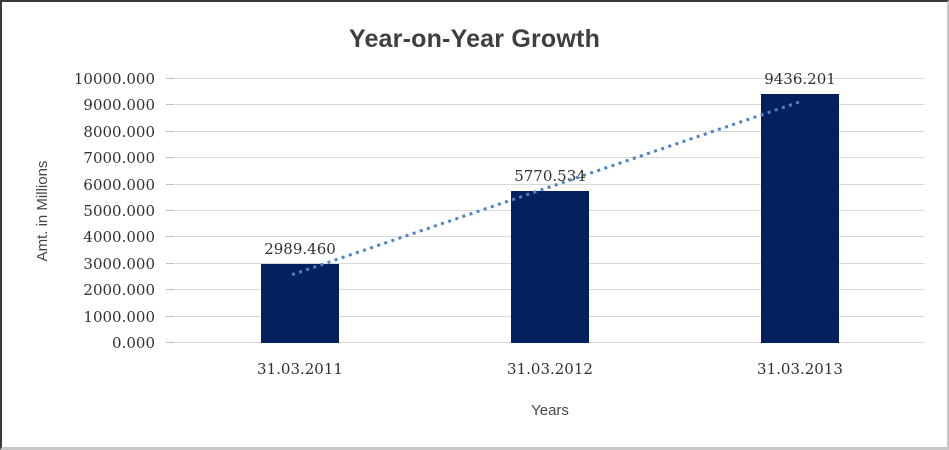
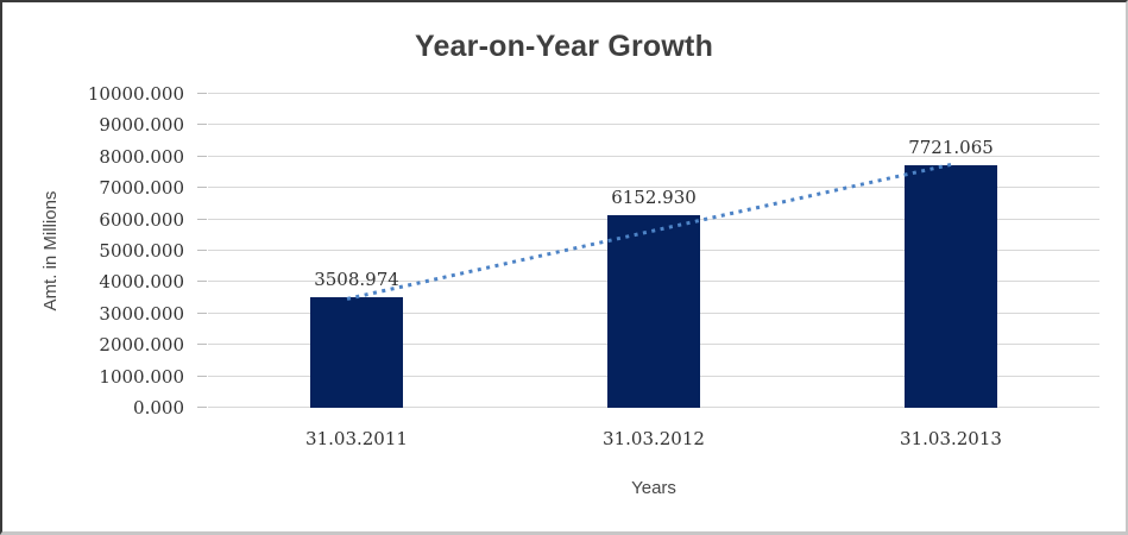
31.03.2011: 2989.460 -> 3508.974
31.03.2012: 5770.534 -> 6152.930
31.03.2013: 9436.201 -> 7721.065
